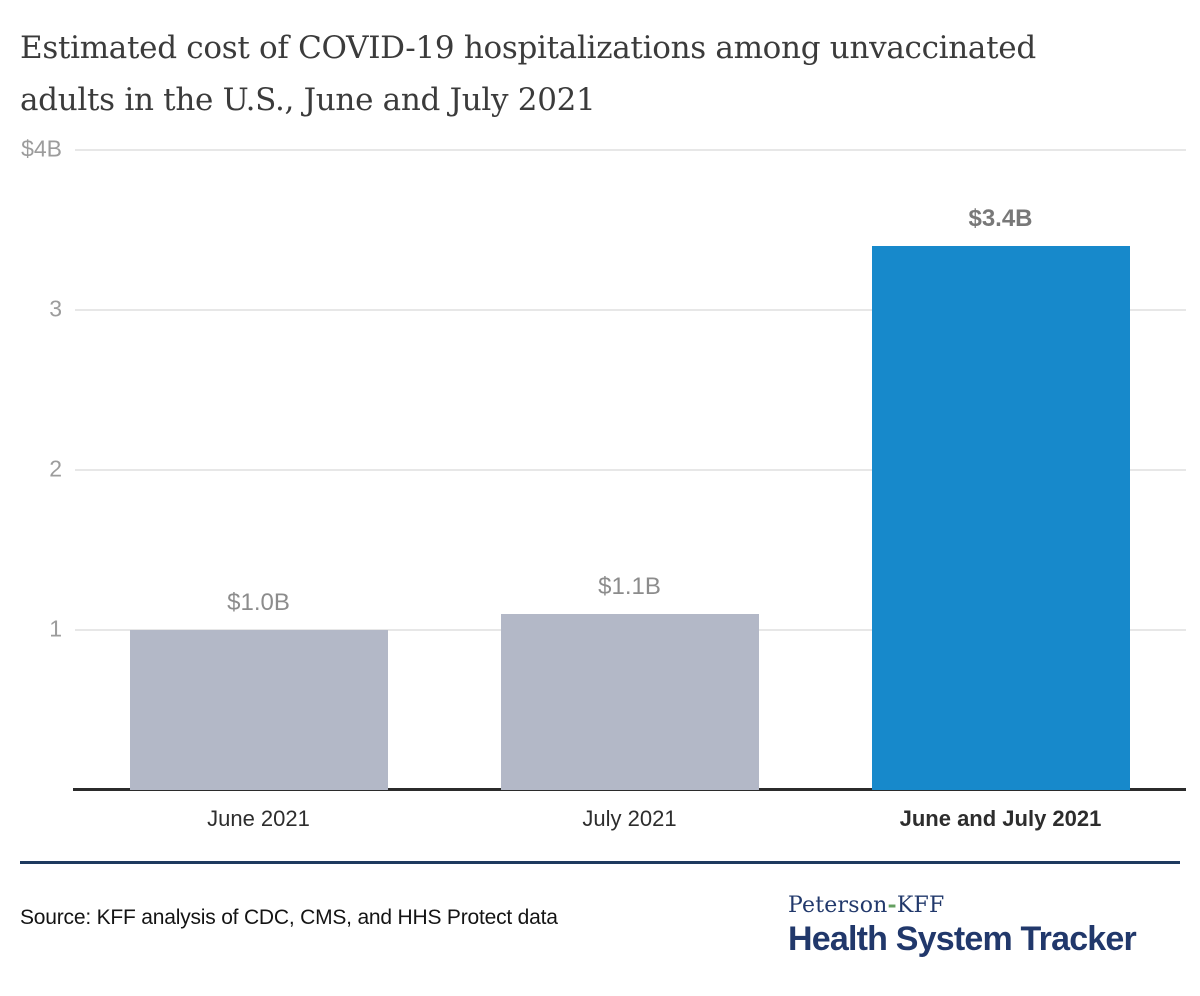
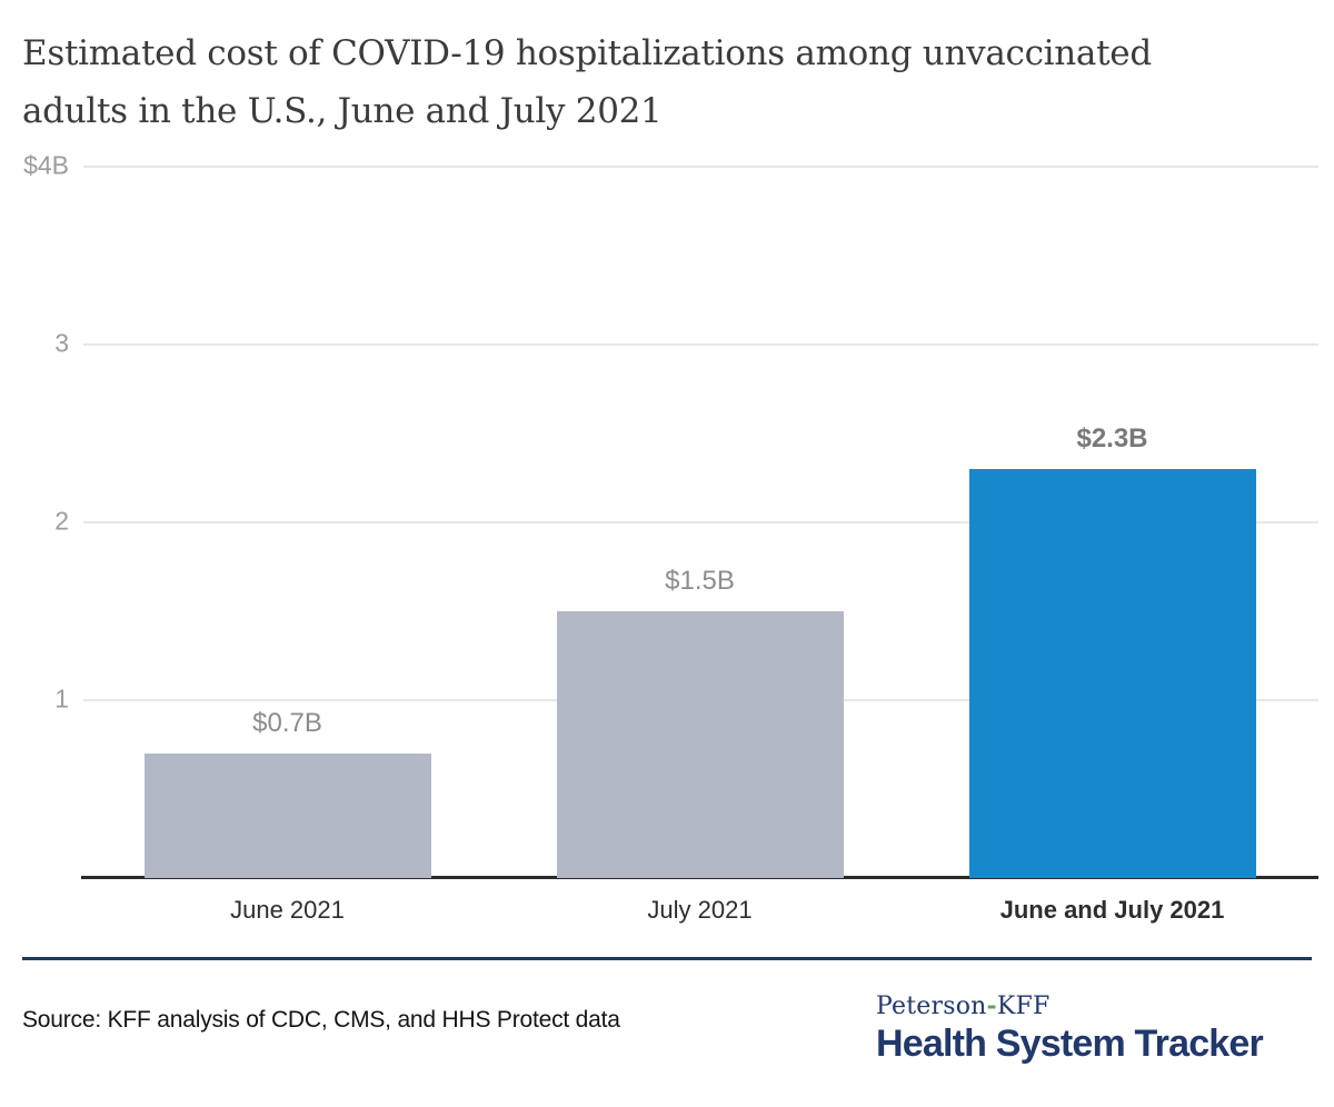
June 2021: $1.0B -> $0.7B
July 2021: $1.1B -> $1.5B
June and July 2021: $3.4B -> $2.3B
